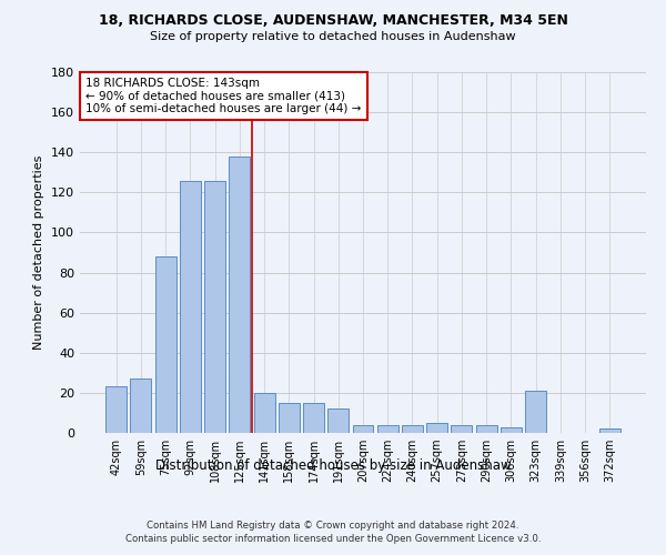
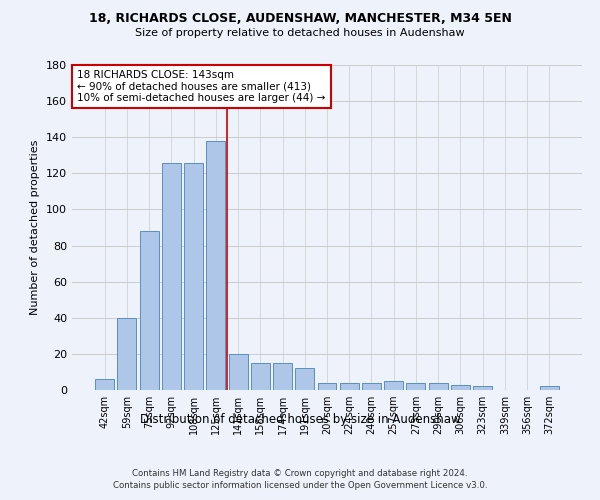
42sqm: 23 -> 6
59sqm: 27 -> 40
323sqm: 21 -> 2
